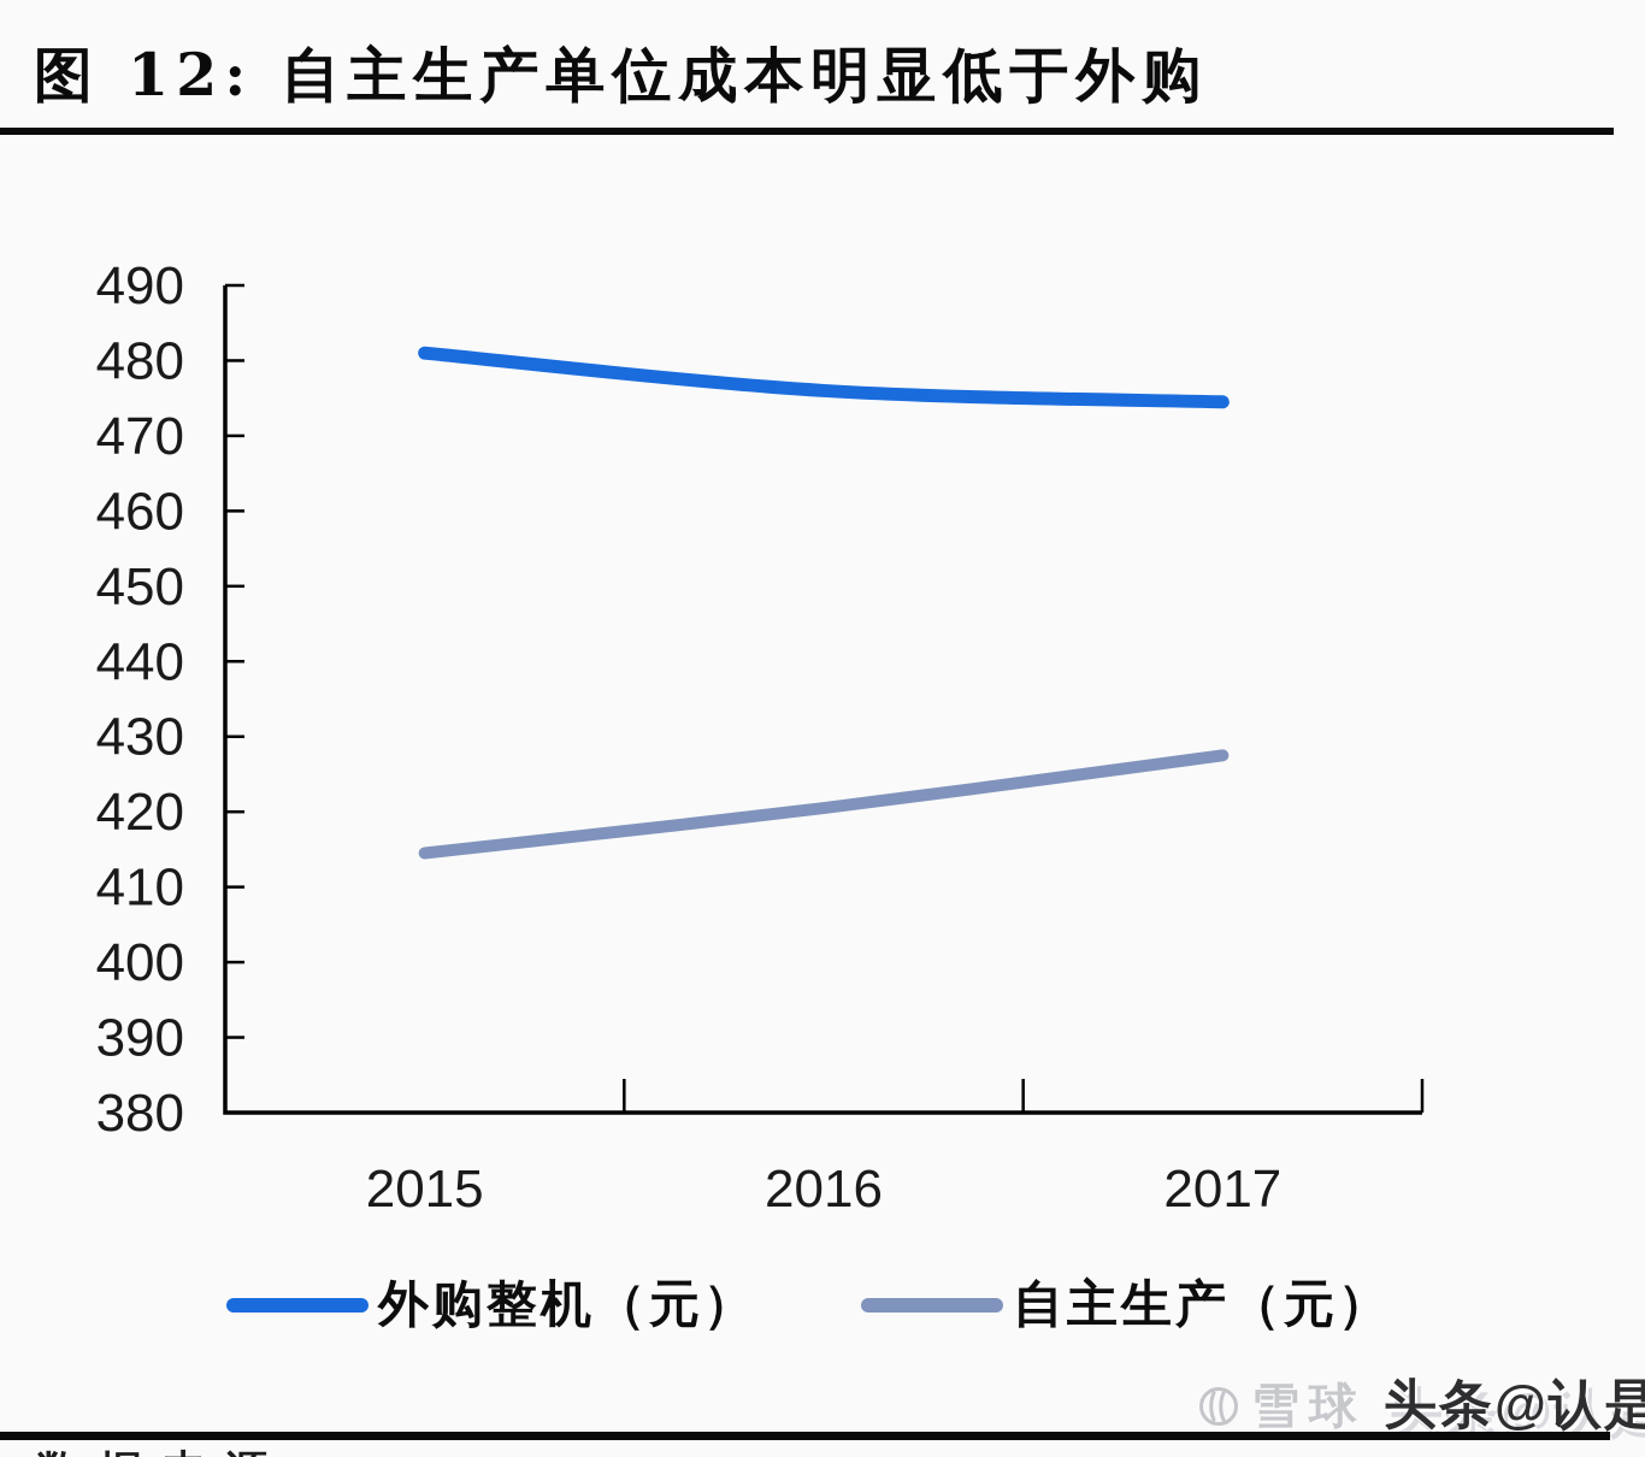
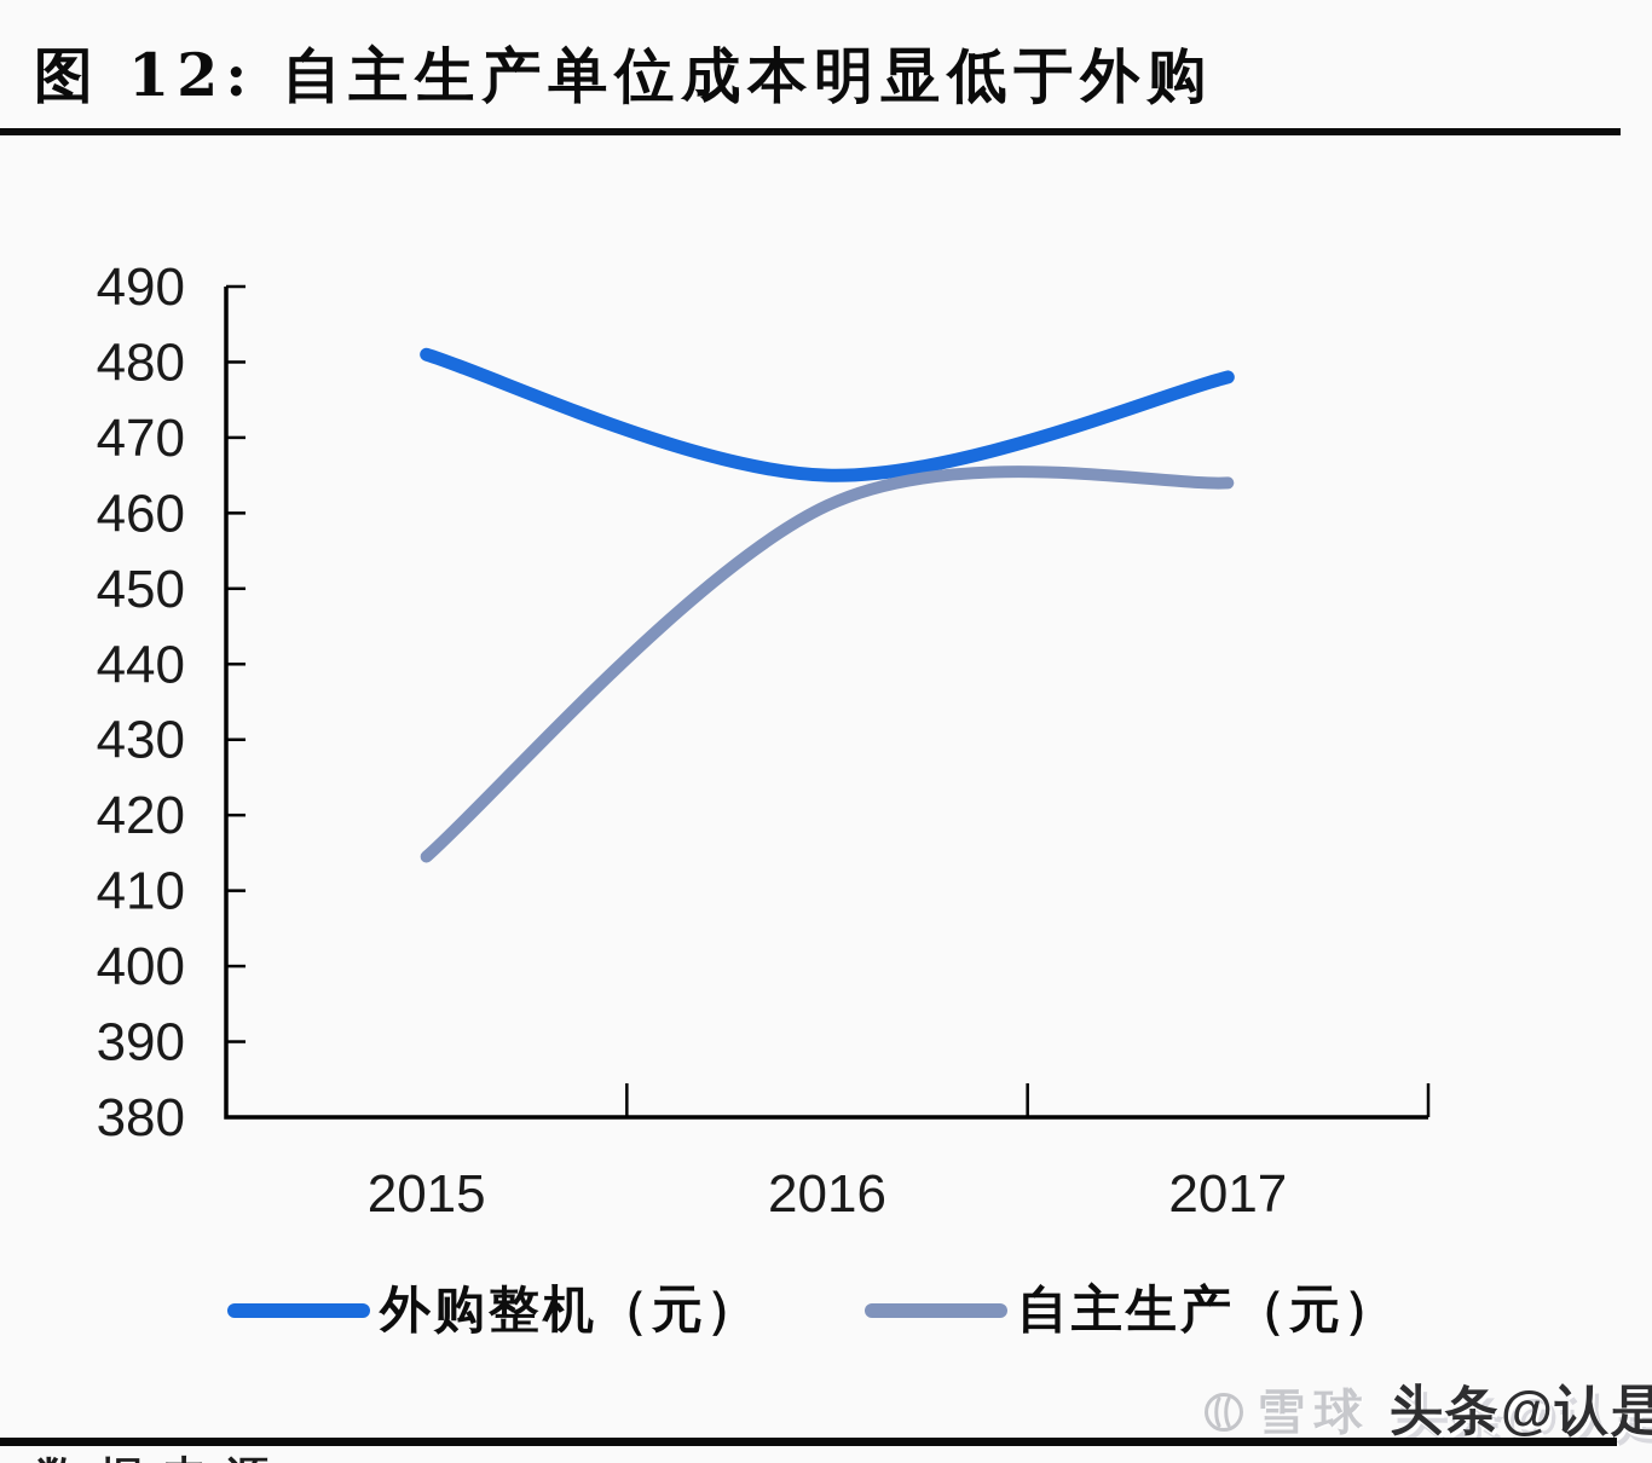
外购整机（元）/2016: 476 -> 465
自主生产（元）/2016: 420 -> 461
外购整机（元）/2017: 474 -> 478
自主生产（元）/2017: 428 -> 464
